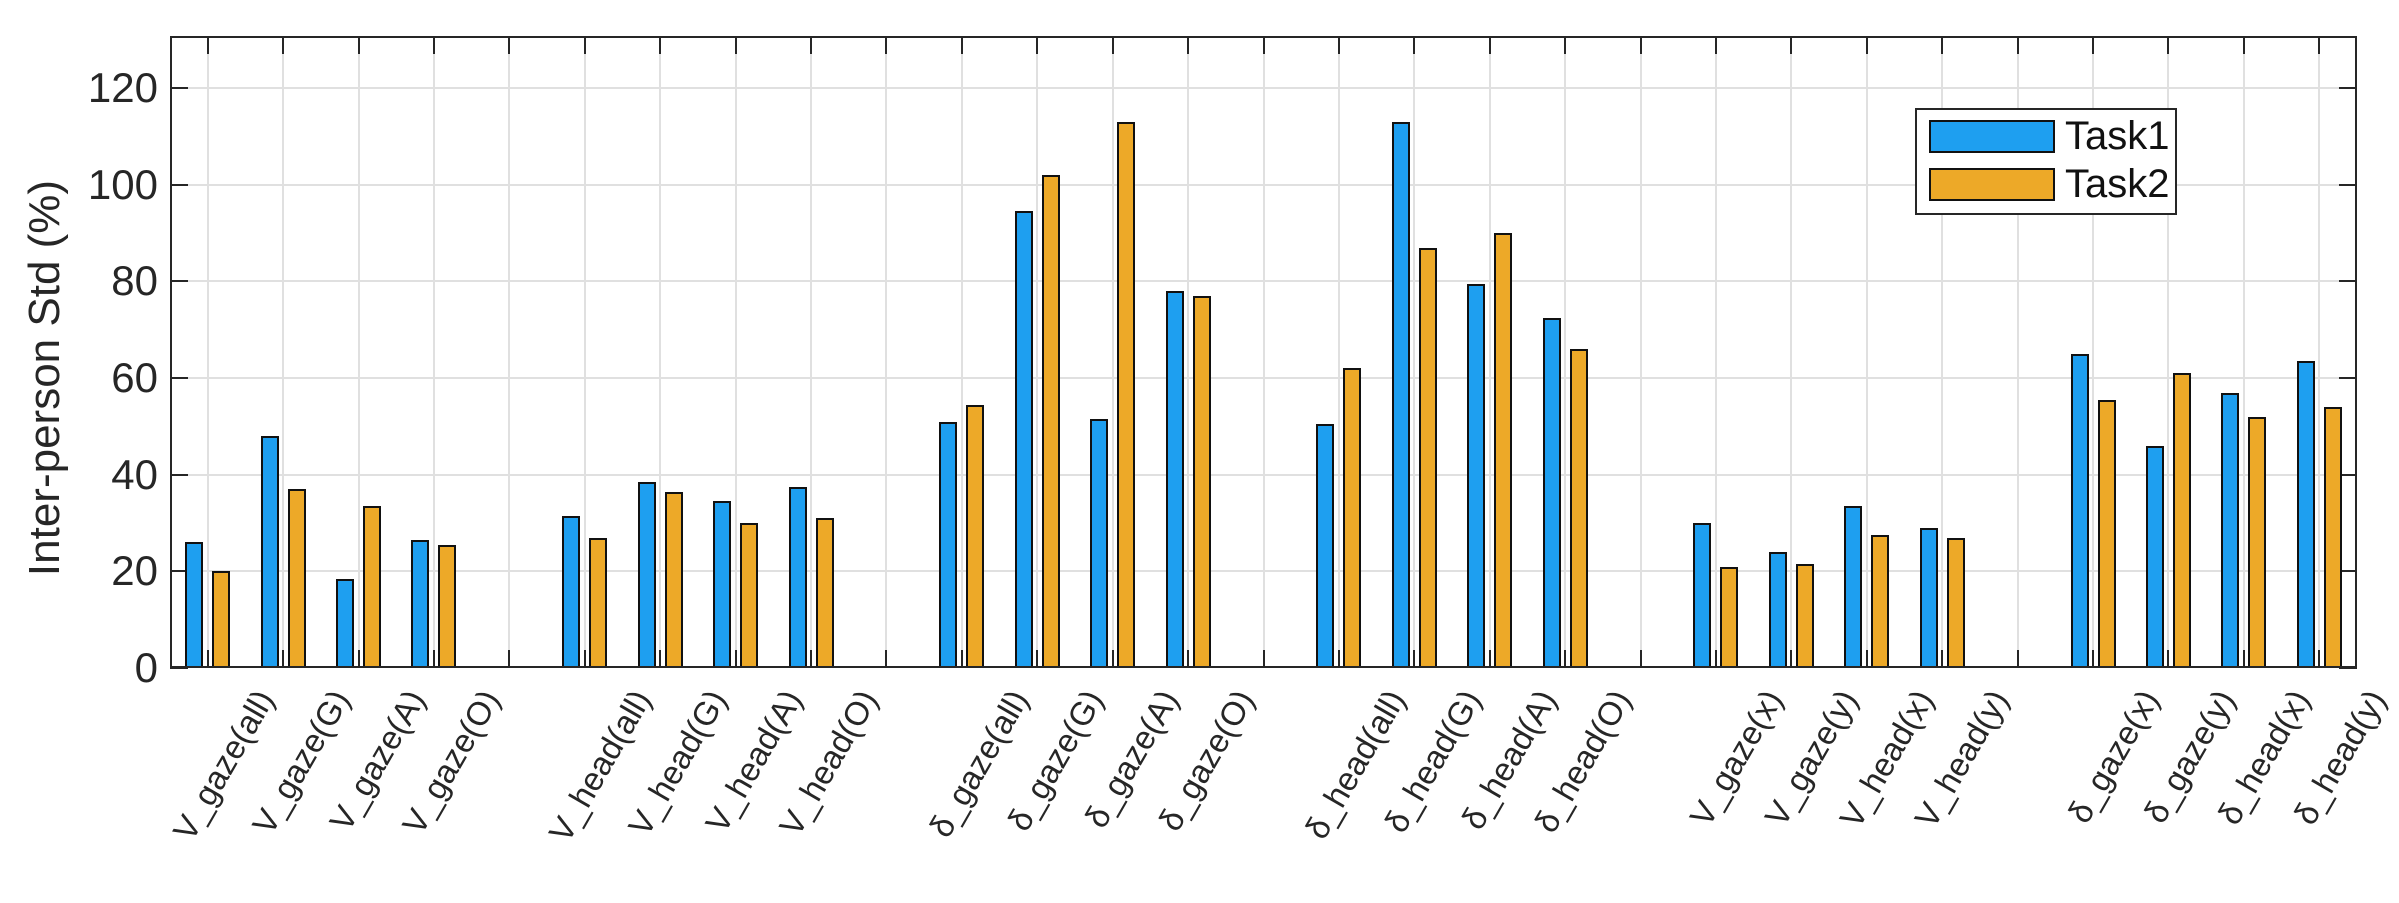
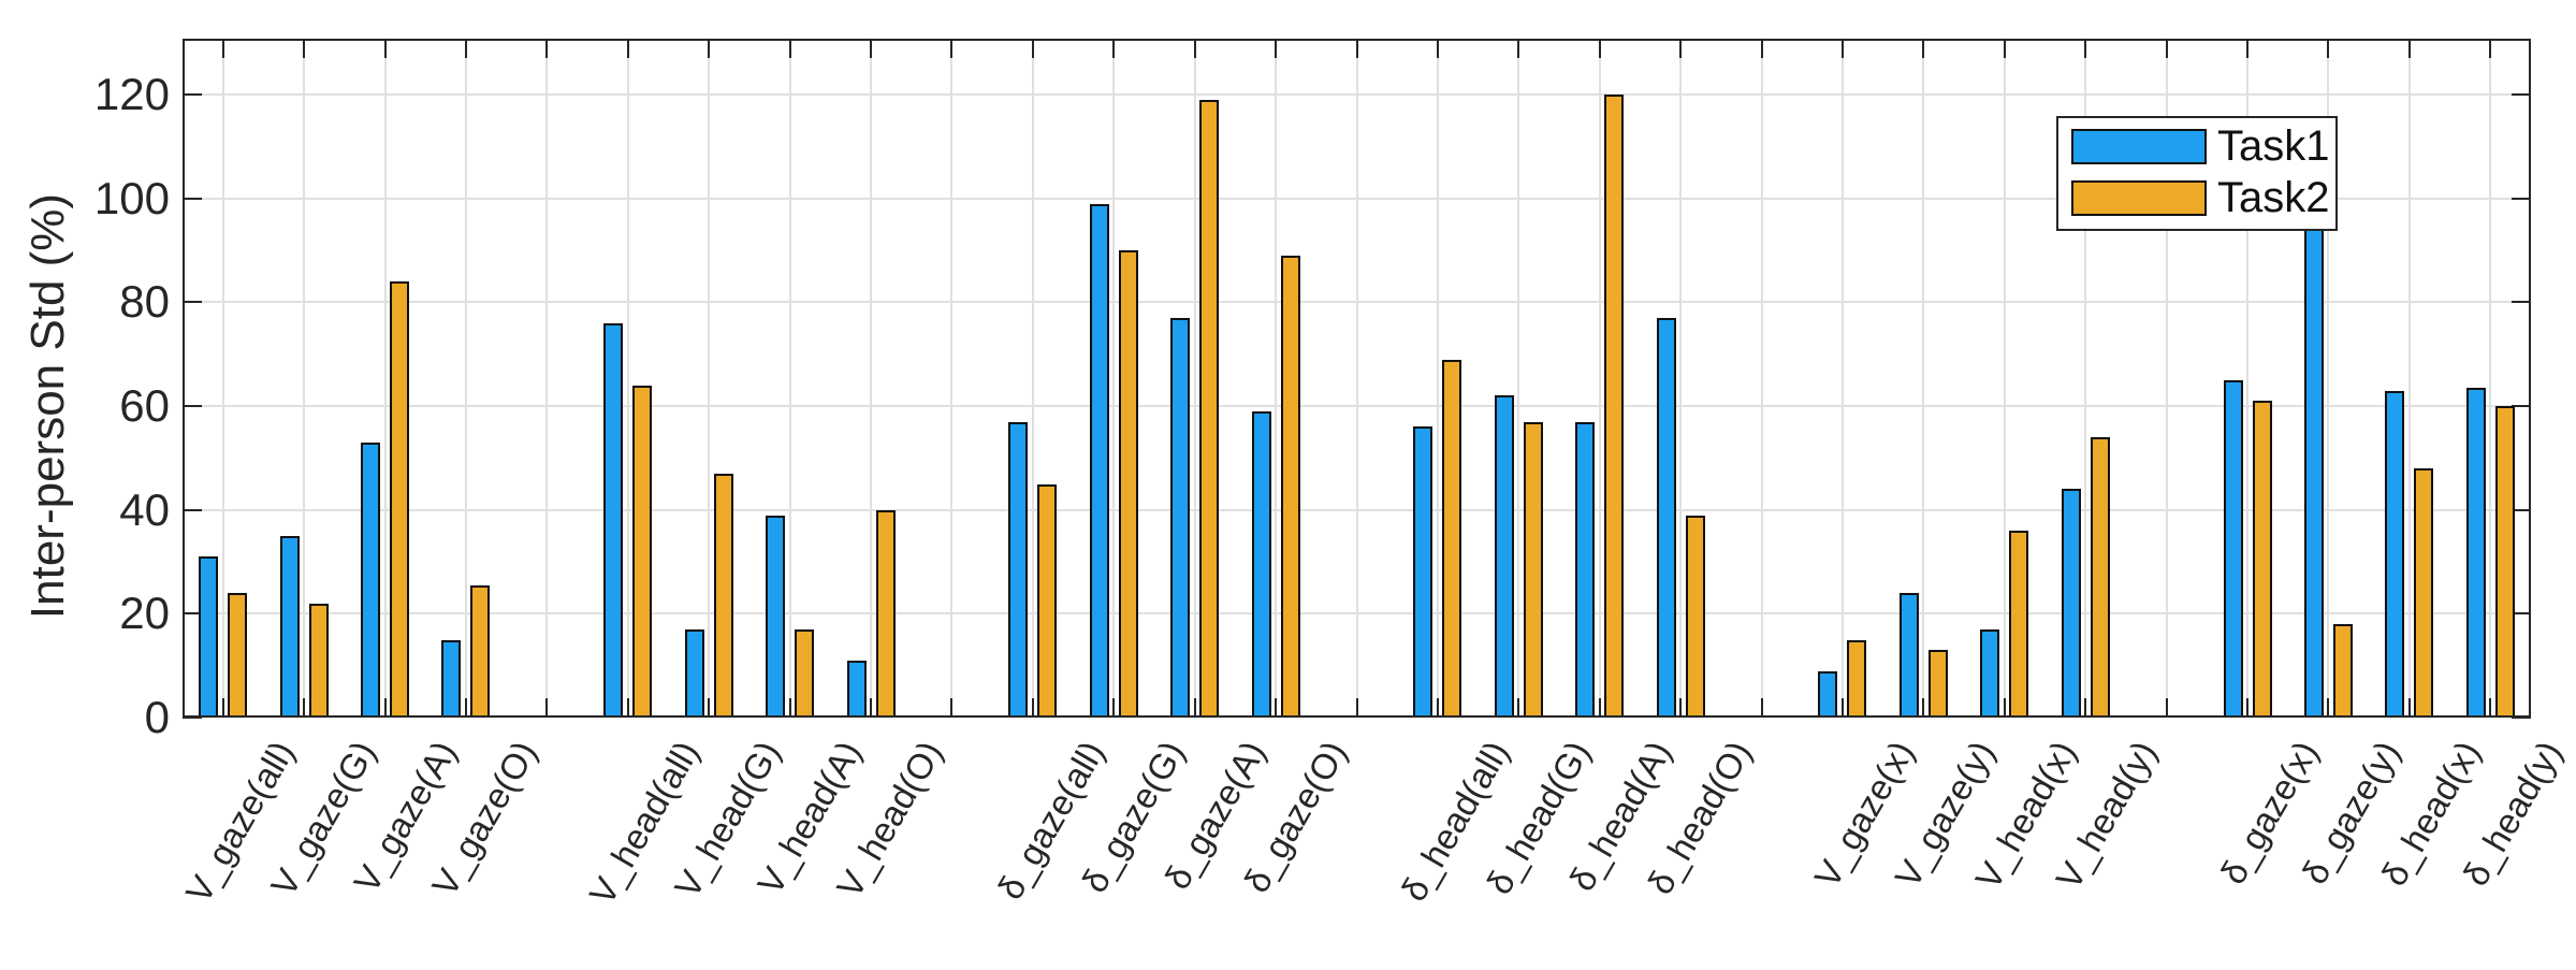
Task1/V_gaze(all): 26 -> 31
Task2/V_gaze(all): 20 -> 24
Task1/V_gaze(G): 48 -> 35
Task2/V_gaze(G): 37 -> 22
Task1/V_gaze(A): 18 -> 53
Task2/V_gaze(A): 34 -> 84
Task1/V_gaze(O): 26 -> 15
Task1/V_head(all): 32 -> 76
Task2/V_head(all): 27 -> 64
Task1/V_head(G): 38 -> 17
Task2/V_head(G): 36 -> 47
Task1/V_head(A): 34 -> 39
Task2/V_head(A): 30 -> 17
Task1/V_head(O): 38 -> 11
Task2/V_head(O): 31 -> 40
Task1/δ_gaze(all): 51 -> 57
Task2/δ_gaze(all): 54 -> 45
Task1/δ_gaze(G): 94 -> 99
Task2/δ_gaze(G): 102 -> 90
Task1/δ_gaze(A): 52 -> 77
Task2/δ_gaze(A): 113 -> 119
Task1/δ_gaze(O): 78 -> 59
Task2/δ_gaze(O): 77 -> 89
Task1/δ_head(all): 50 -> 56
Task2/δ_head(all): 62 -> 69
Task1/δ_head(G): 113 -> 62
Task2/δ_head(G): 87 -> 57
Task1/δ_head(A): 80 -> 57
Task2/δ_head(A): 90 -> 120
Task1/δ_head(O): 72 -> 77
Task2/δ_head(O): 66 -> 39
Task1/V_gaze(x): 30 -> 9
Task2/V_gaze(x): 21 -> 15
Task2/V_gaze(y): 22 -> 13
Task1/V_head(x): 34 -> 17
Task2/V_head(x): 28 -> 36
Task1/V_head(y): 29 -> 44
Task2/V_head(y): 27 -> 54
Task2/δ_gaze(x): 56 -> 61
Task1/δ_gaze(y): 46 -> 97
Task2/δ_gaze(y): 61 -> 18
Task1/δ_head(x): 57 -> 63
Task2/δ_head(x): 52 -> 48
Task2/δ_head(y): 54 -> 60
